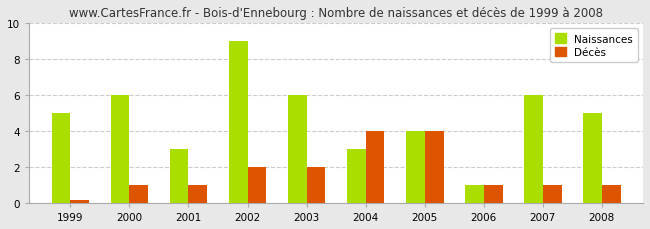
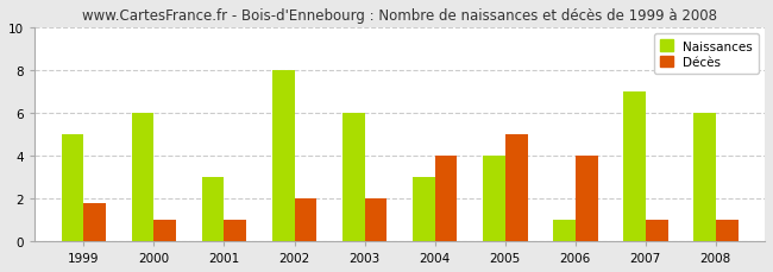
Décès/1999: 0.1 -> 1.8
Naissances/2002: 9 -> 8
Décès/2005: 4.0 -> 5.0
Décès/2006: 1.0 -> 4.0
Naissances/2007: 6 -> 7
Naissances/2008: 5 -> 6
